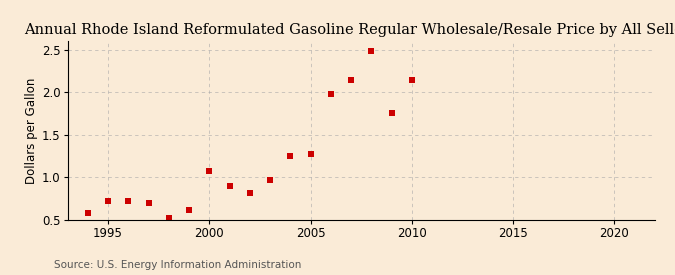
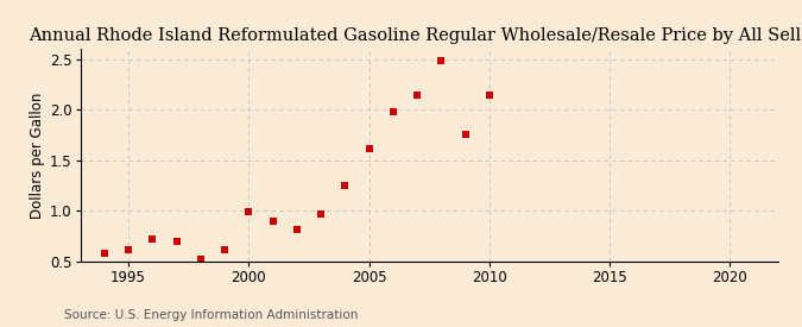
1995: 0.72 -> 0.62
2000: 1.08 -> 0.99
2005: 1.28 -> 1.62
